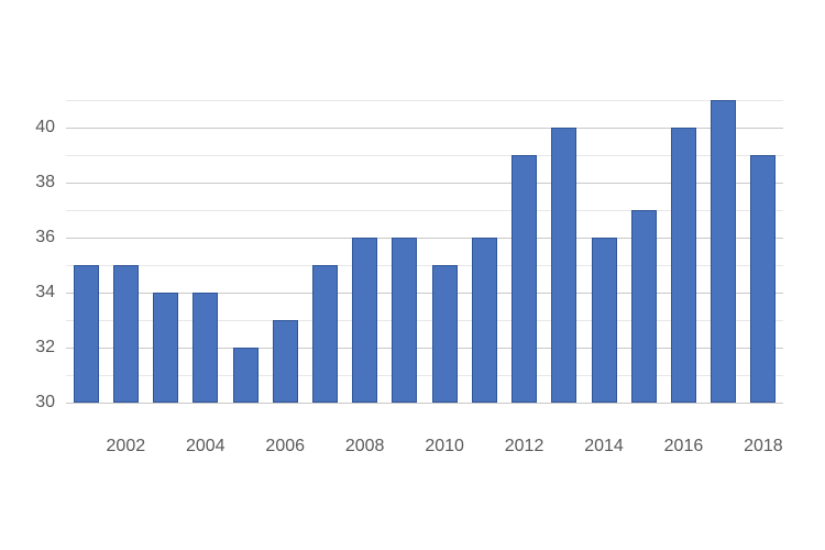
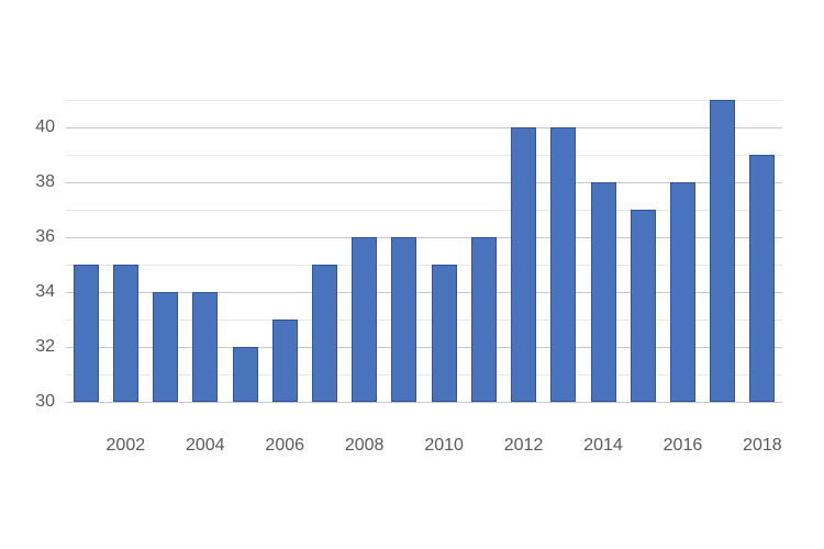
2012: 39 -> 40
2014: 36 -> 38
2016: 40 -> 38
